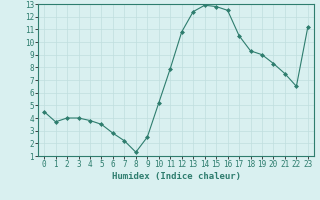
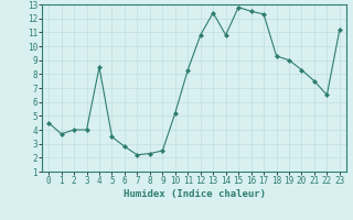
4: 3.8 -> 8.5
8: 1.3 -> 2.3
11: 7.9 -> 8.3
14: 12.9 -> 10.8
17: 10.5 -> 12.3
